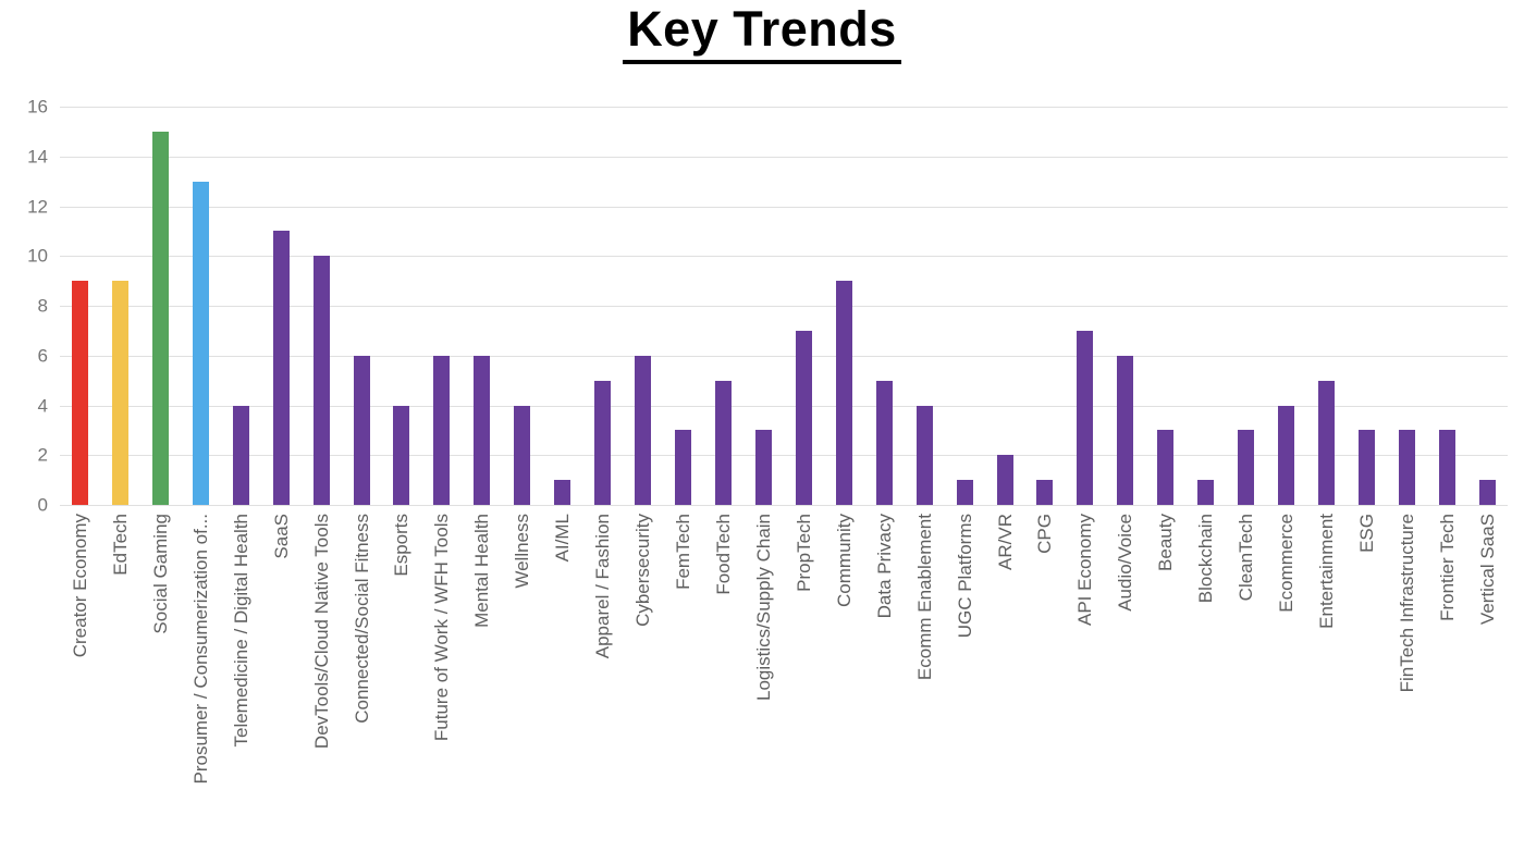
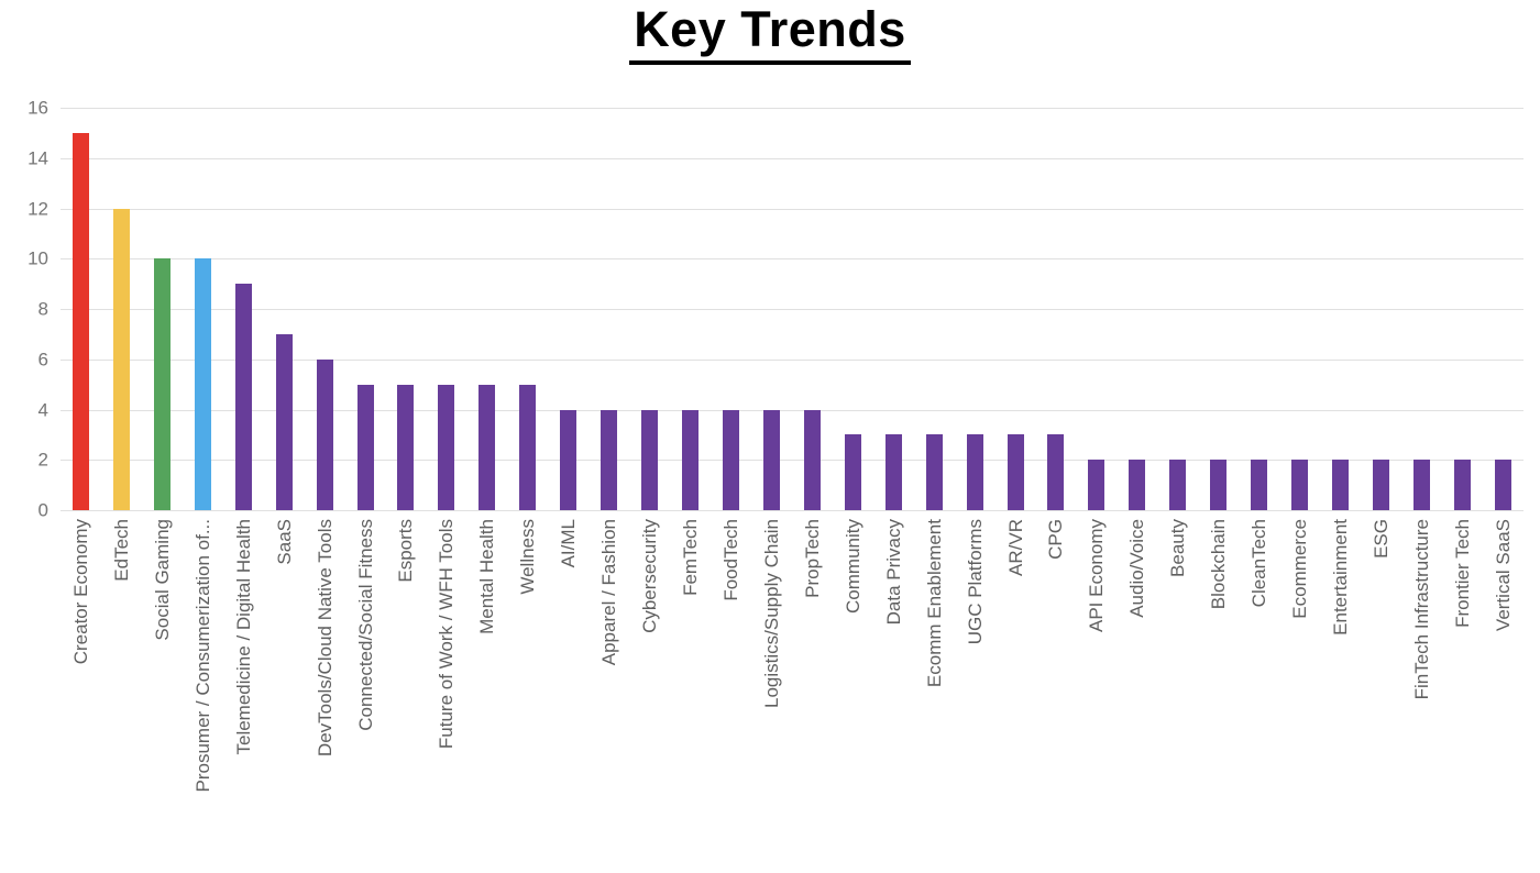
Creator Economy: 9 -> 15
EdTech: 9 -> 12
Social Gaming: 15 -> 10
Prosumer / Consumerization of...: 13 -> 10
Telemedicine / Digital Health: 4 -> 9
SaaS: 11 -> 7
DevTools/Cloud Native Tools: 10 -> 6
Connected/Social Fitness: 6 -> 5
Esports: 4 -> 5
Future of Work / WFH Tools: 6 -> 5
Mental Health: 6 -> 5
Wellness: 4 -> 5
AI/ML: 1 -> 4
Apparel / Fashion: 5 -> 4
Cybersecurity: 6 -> 4
FemTech: 3 -> 4
FoodTech: 5 -> 4
Logistics/Supply Chain: 3 -> 4
PropTech: 7 -> 4
Community: 9 -> 3
Data Privacy: 5 -> 3
Ecomm Enablement: 4 -> 3
UGC Platforms: 1 -> 3
AR/VR: 2 -> 3
CPG: 1 -> 3
API Economy: 7 -> 2
Audio/Voice: 6 -> 2
Beauty: 3 -> 2
Blockchain: 1 -> 2
CleanTech: 3 -> 2
Ecommerce: 4 -> 2
Entertainment: 5 -> 2
ESG: 3 -> 2
FinTech Infrastructure: 3 -> 2
Frontier Tech: 3 -> 2
Vertical SaaS: 1 -> 2
